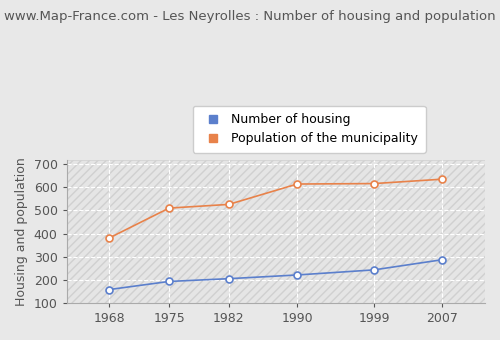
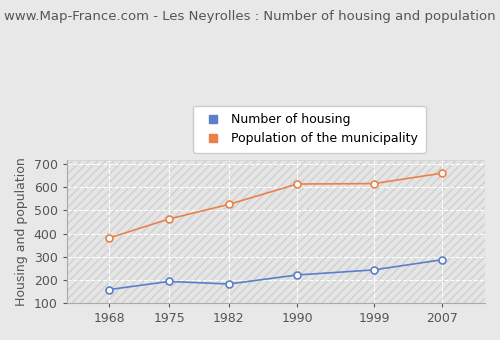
Population of the municipality/1975: 510 -> 463
Number of housing/1982: 205 -> 182
Population of the municipality/2007: 635 -> 661
